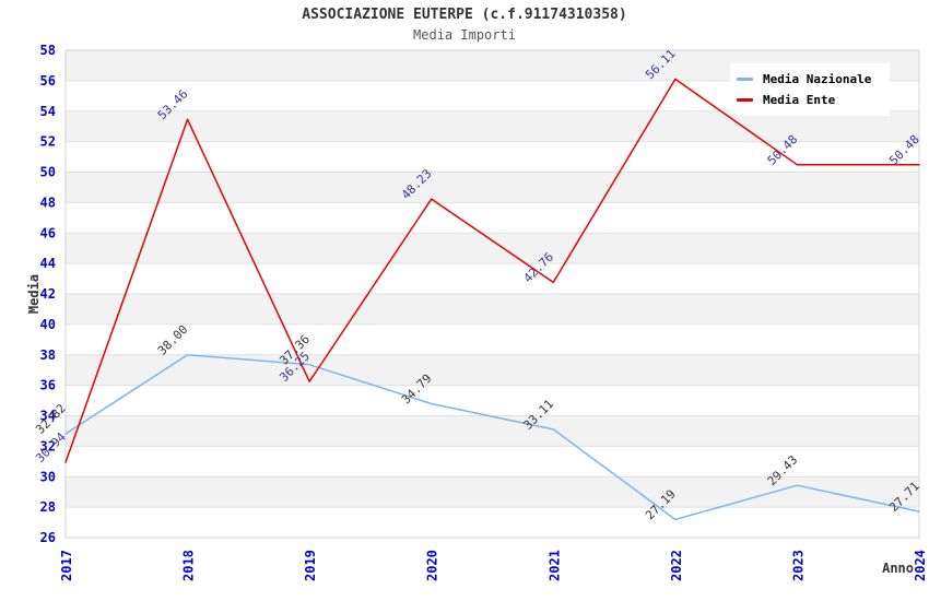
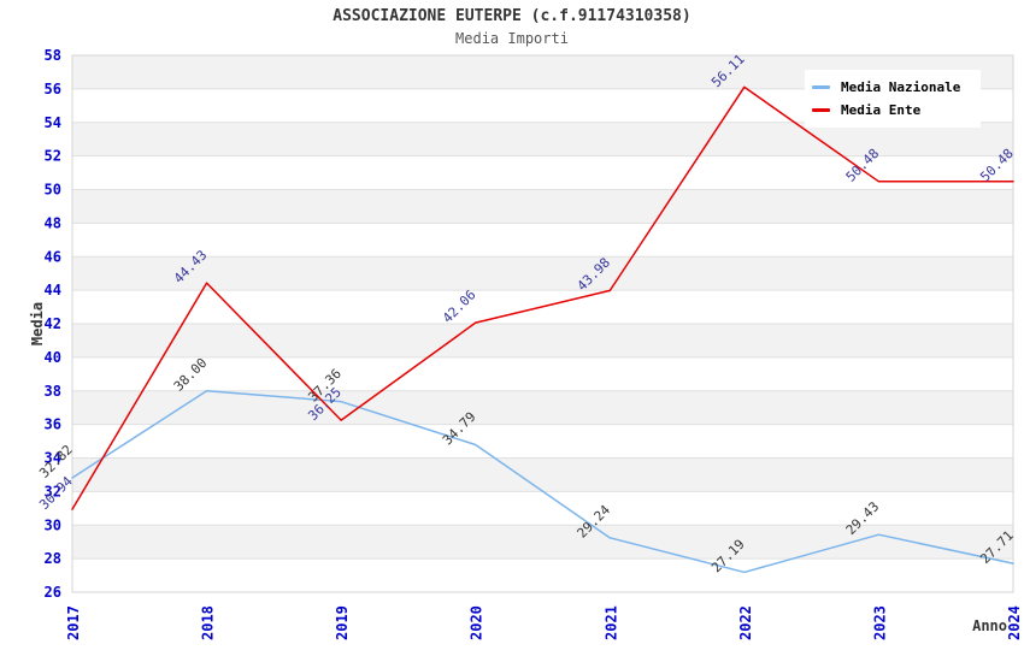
Media Ente/2018: 53.46 -> 44.43
Media Ente/2020: 48.23 -> 42.06
Media Nazionale/2021: 33.11 -> 29.24
Media Ente/2021: 42.76 -> 43.98
